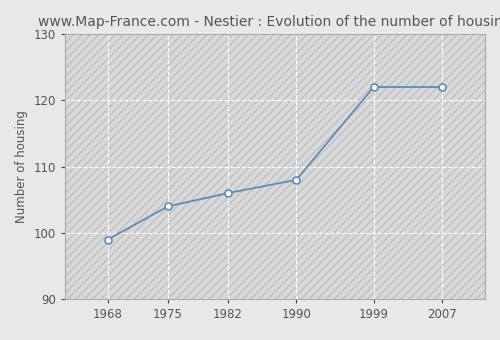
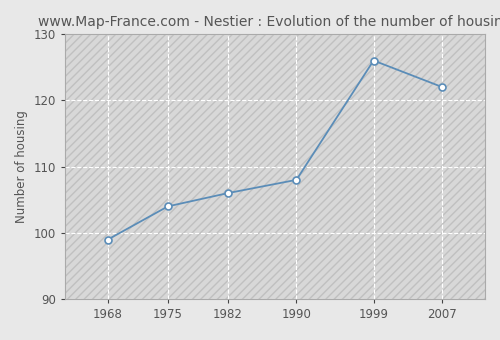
1999: 122 -> 126
